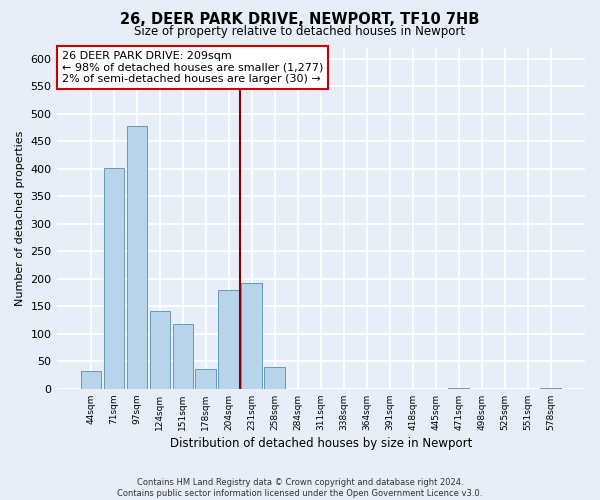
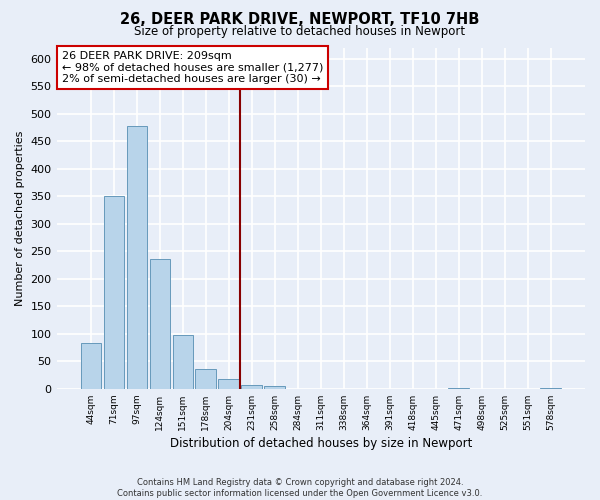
44sqm: 32 -> 84
71sqm: 402 -> 350
124sqm: 142 -> 236
151sqm: 118 -> 97
204sqm: 180 -> 18
231sqm: 192 -> 7
258sqm: 40 -> 5
